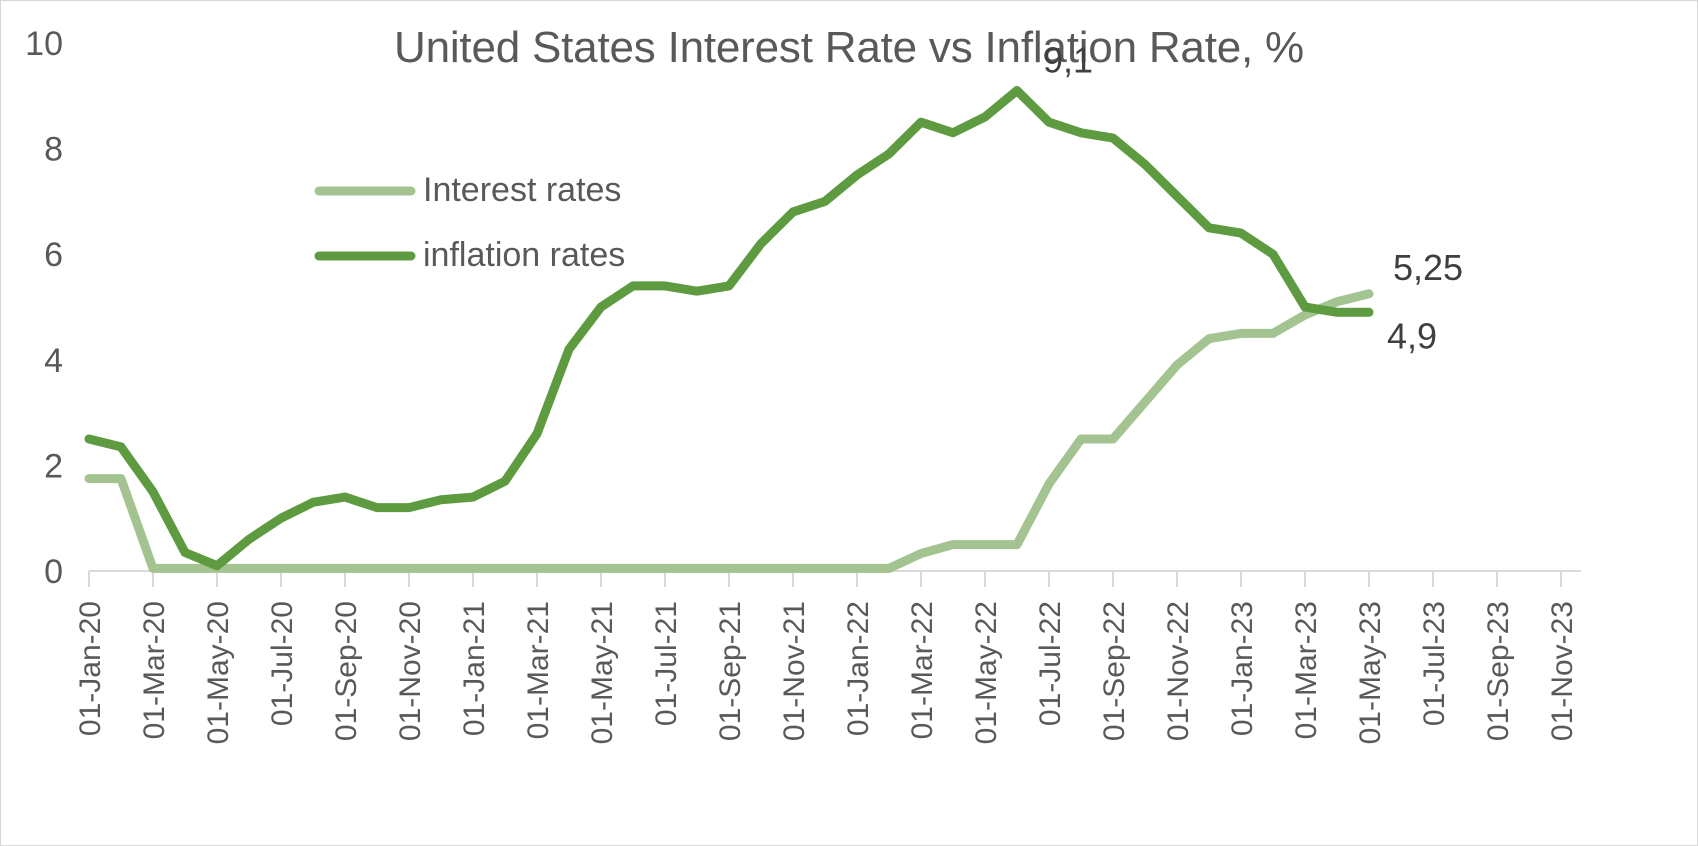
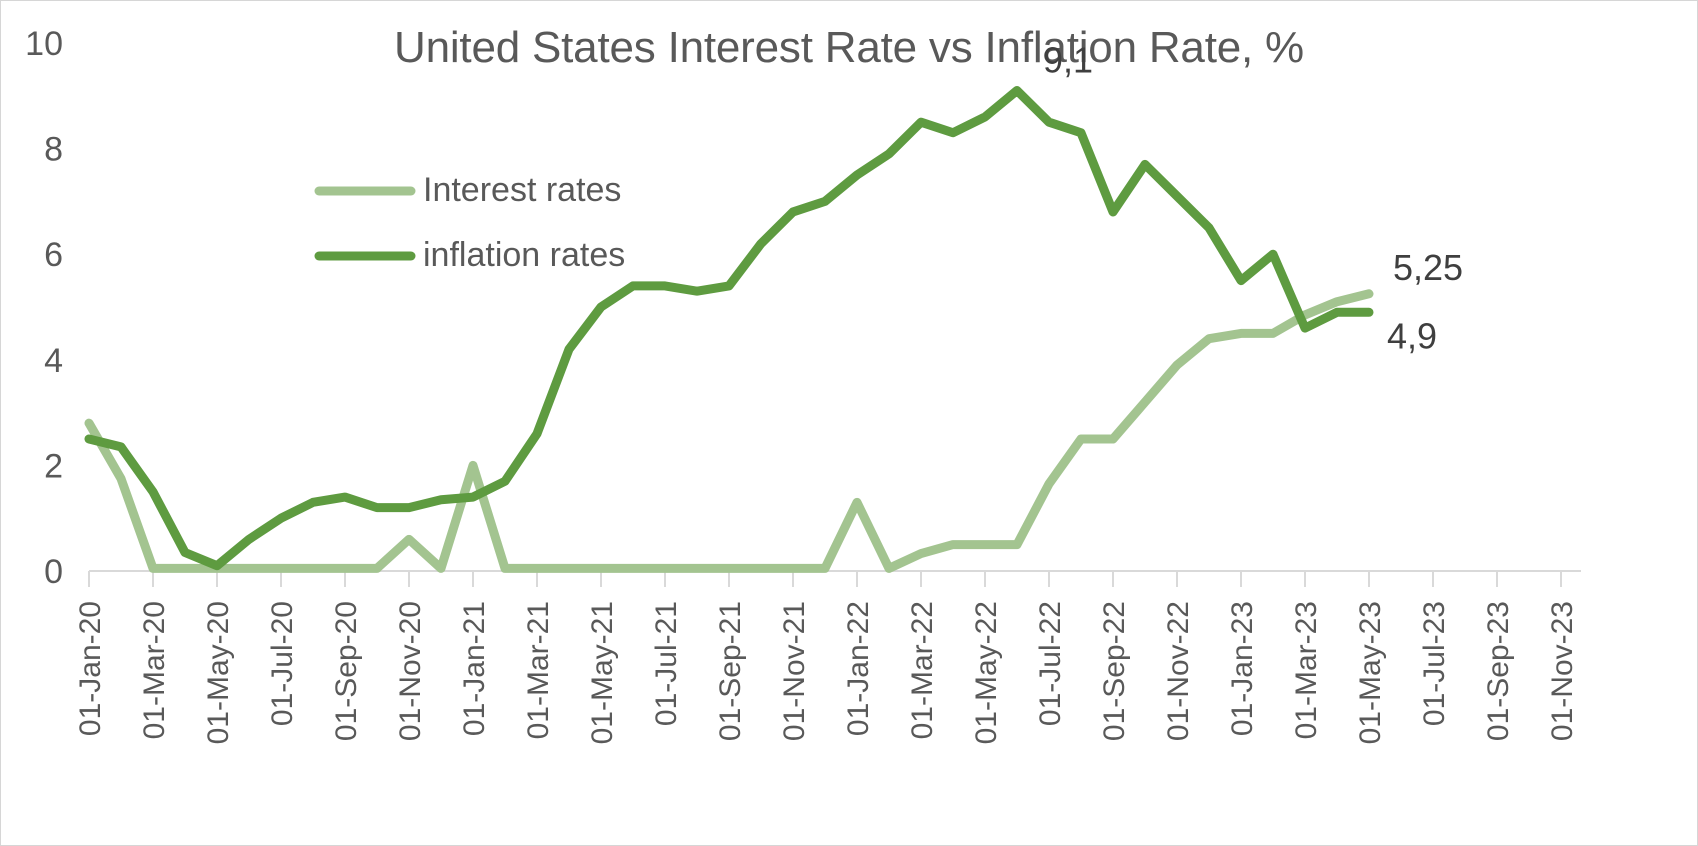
Interest rates/01-Jan-20: 1.8 -> 2.8
Interest rates/01-Nov-20: 0.1 -> 0.6
Interest rates/01-Jan-21: 0.1 -> 2.0
Interest rates/01-Jan-22: 0.1 -> 1.3
inflation rates/01-Sep-22: 8.2 -> 6.8
inflation rates/01-Jan-23: 6.4 -> 5.5
inflation rates/01-Mar-23: 5.0 -> 4.6
